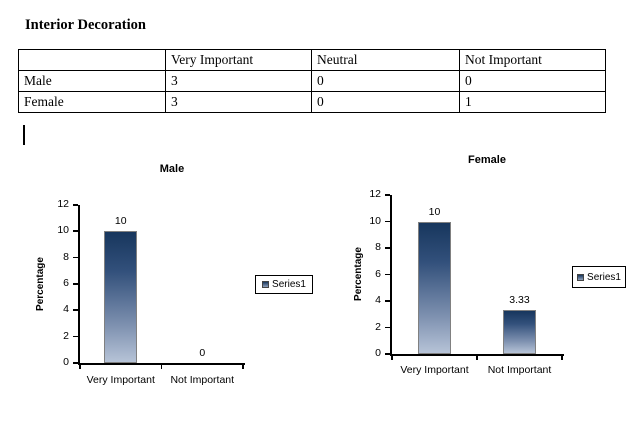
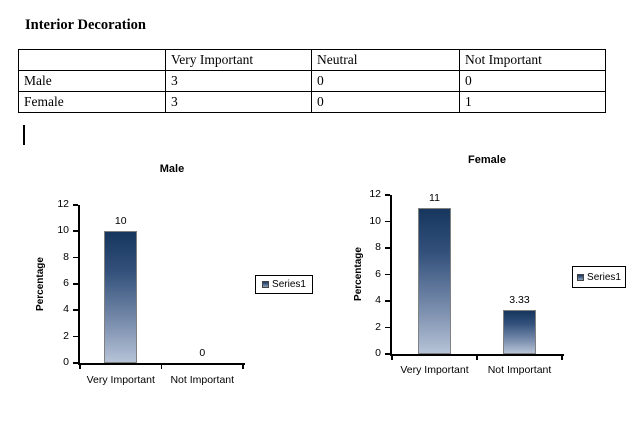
Female/Very Important: 10 -> 11
